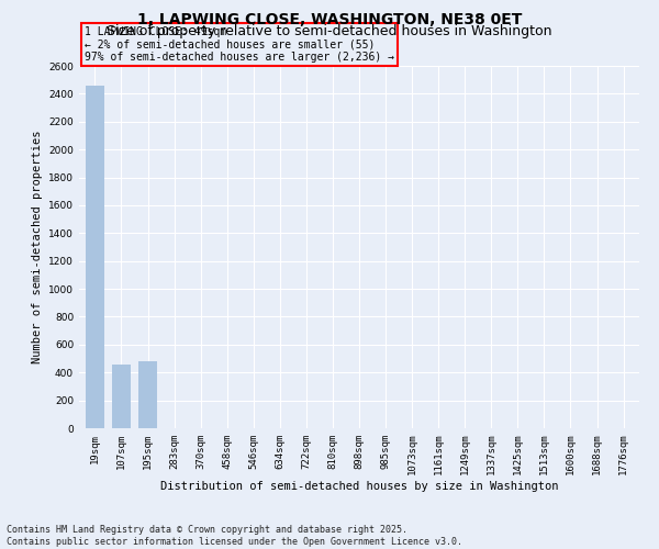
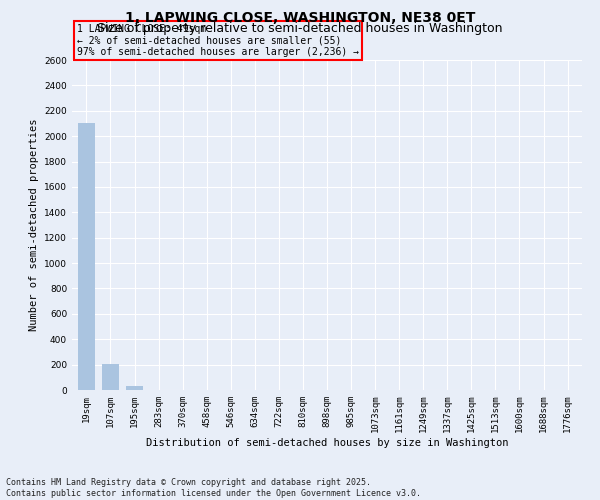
19sqm: 2460 -> 2100
107sqm: 460 -> 200
195sqm: 480 -> 30
